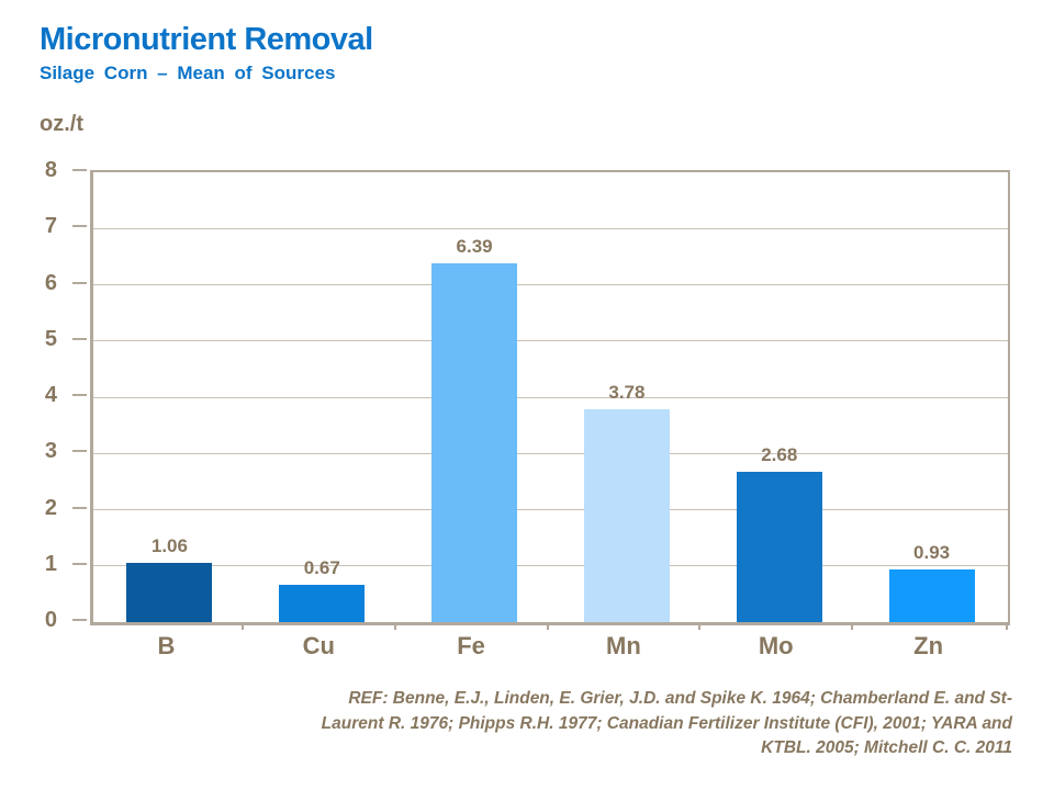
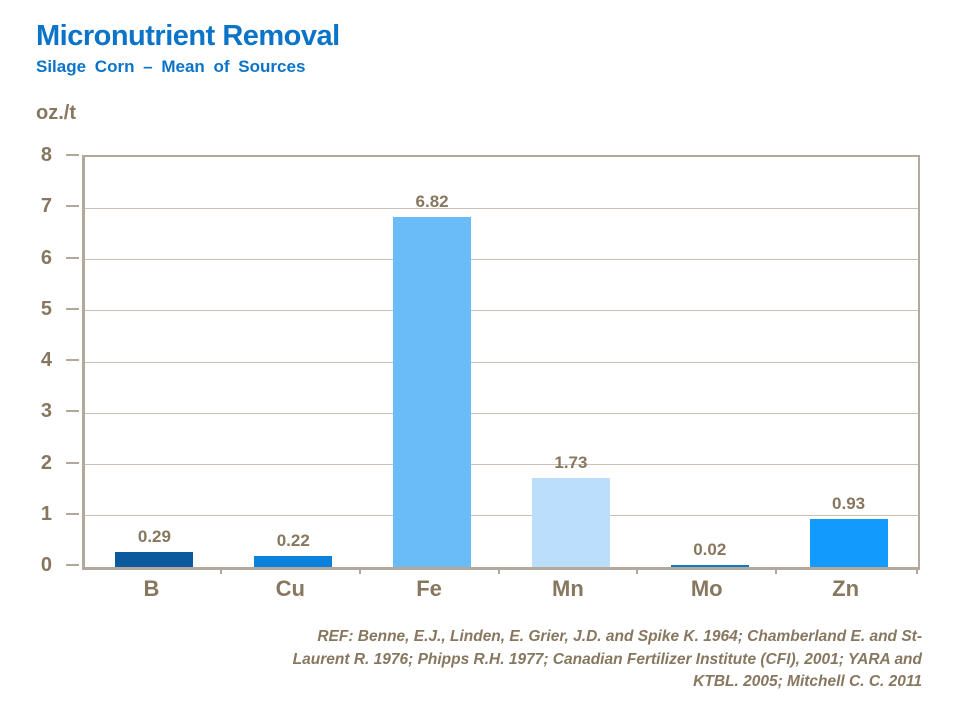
B: 1.06 -> 0.29
Cu: 0.67 -> 0.22
Fe: 6.39 -> 6.82
Mn: 3.78 -> 1.73
Mo: 2.68 -> 0.02
